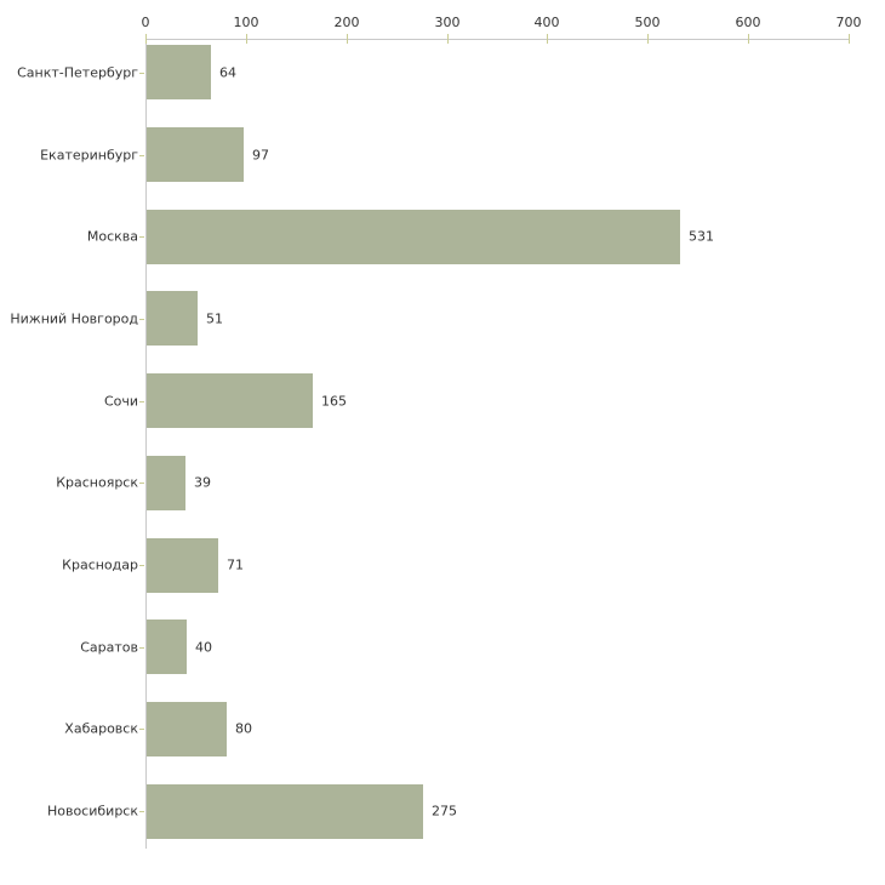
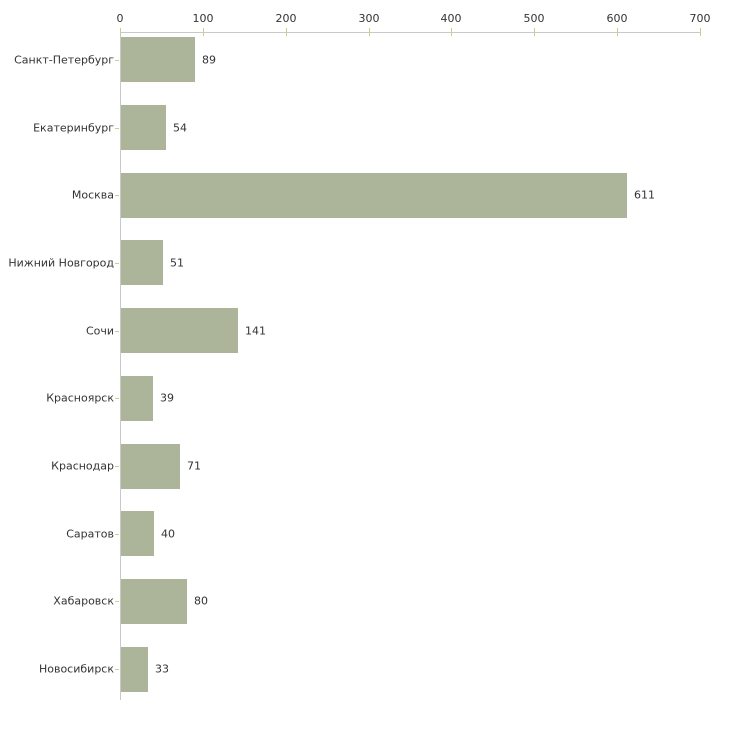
Санкт-Петербург: 64 -> 89
Екатеринбург: 97 -> 54
Москва: 531 -> 611
Сочи: 165 -> 141
Новосибирск: 275 -> 33
